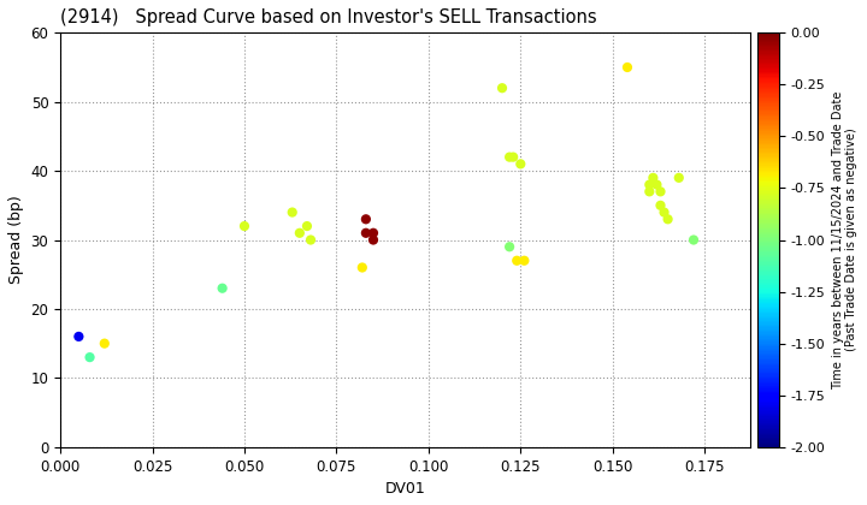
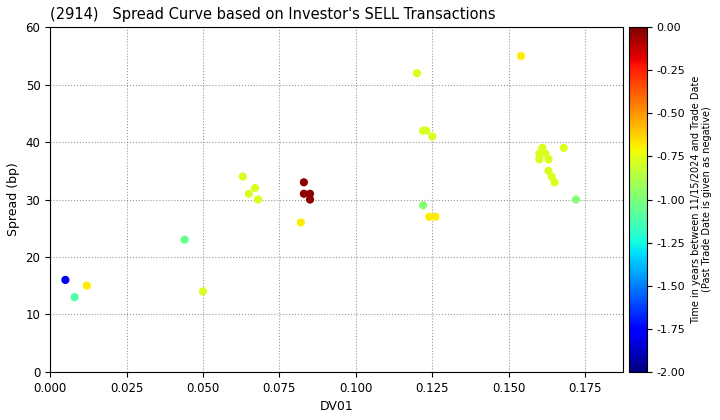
0.050: 32 -> 14
